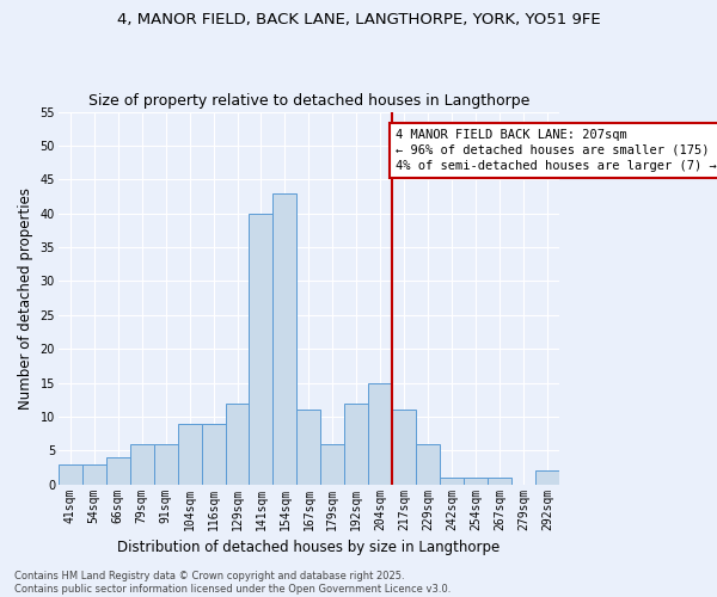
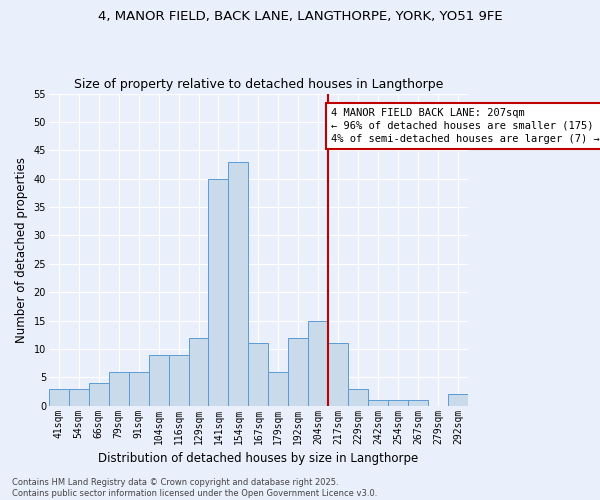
229sqm: 6 -> 3
